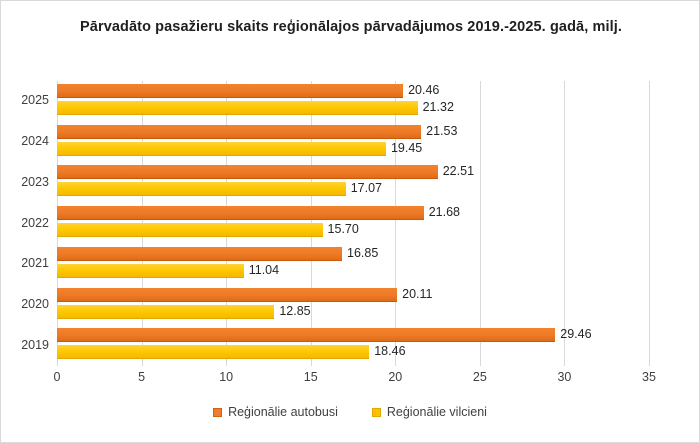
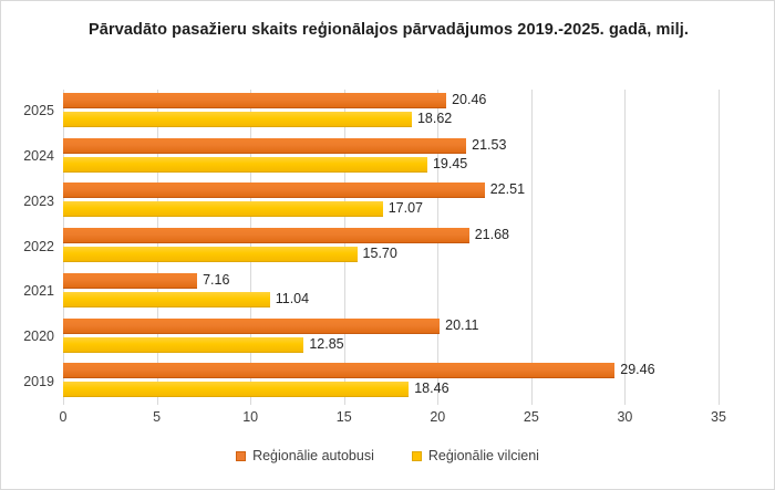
Reģionālie vilcieni/2025: 21.32 -> 18.62
Reģionālie autobusi/2021: 16.85 -> 7.16
